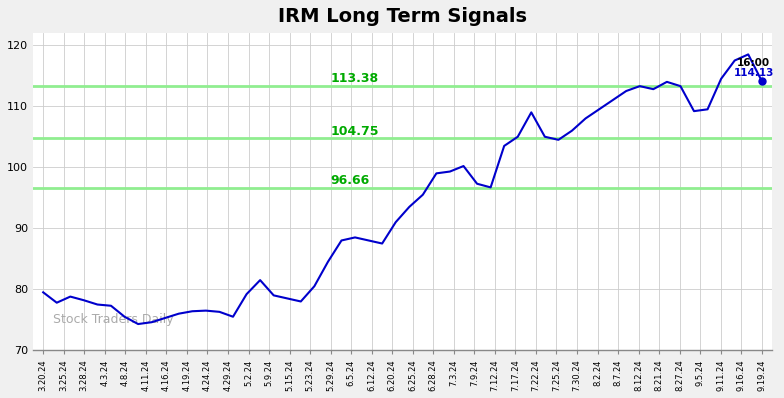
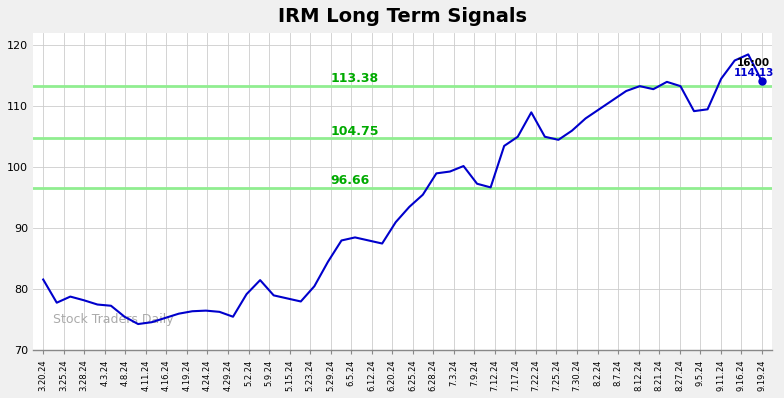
3.20.24: 79.5 -> 81.6
